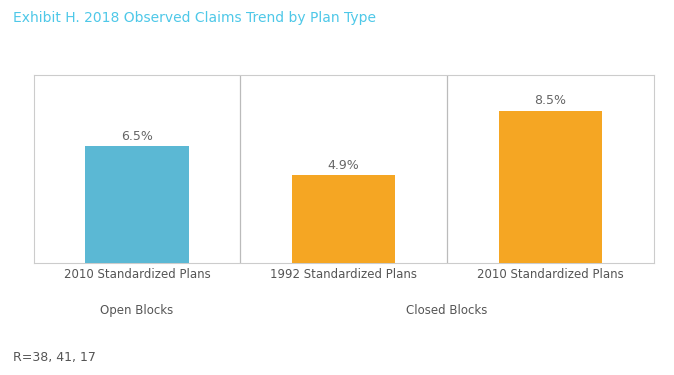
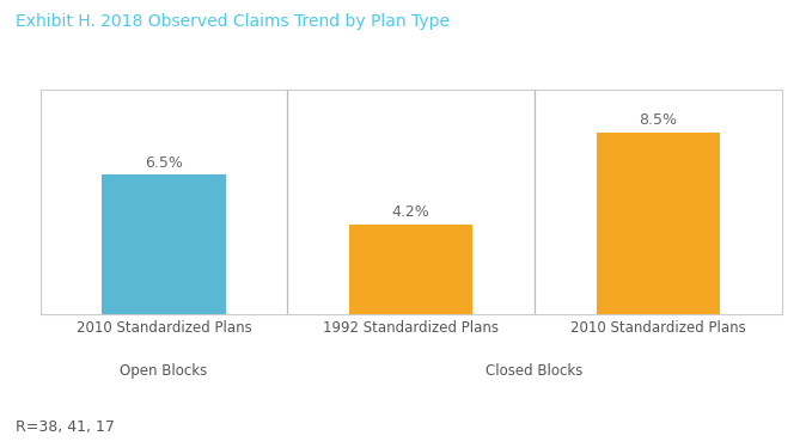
1992 Standardized Plans: 4.9% -> 4.2%
